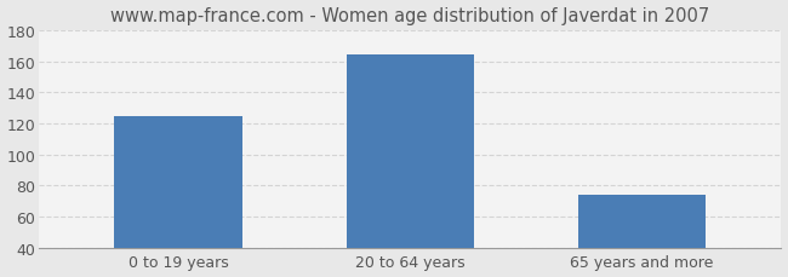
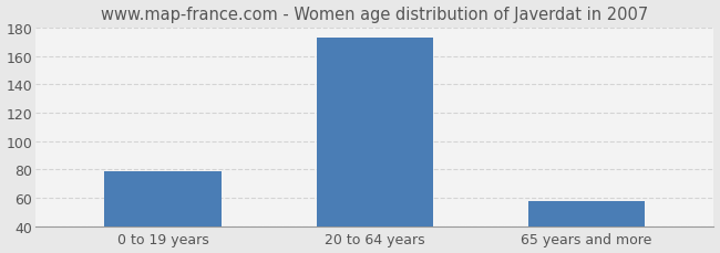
0 to 19 years: 125 -> 79
20 to 64 years: 164 -> 173
65 years and more: 74 -> 58
